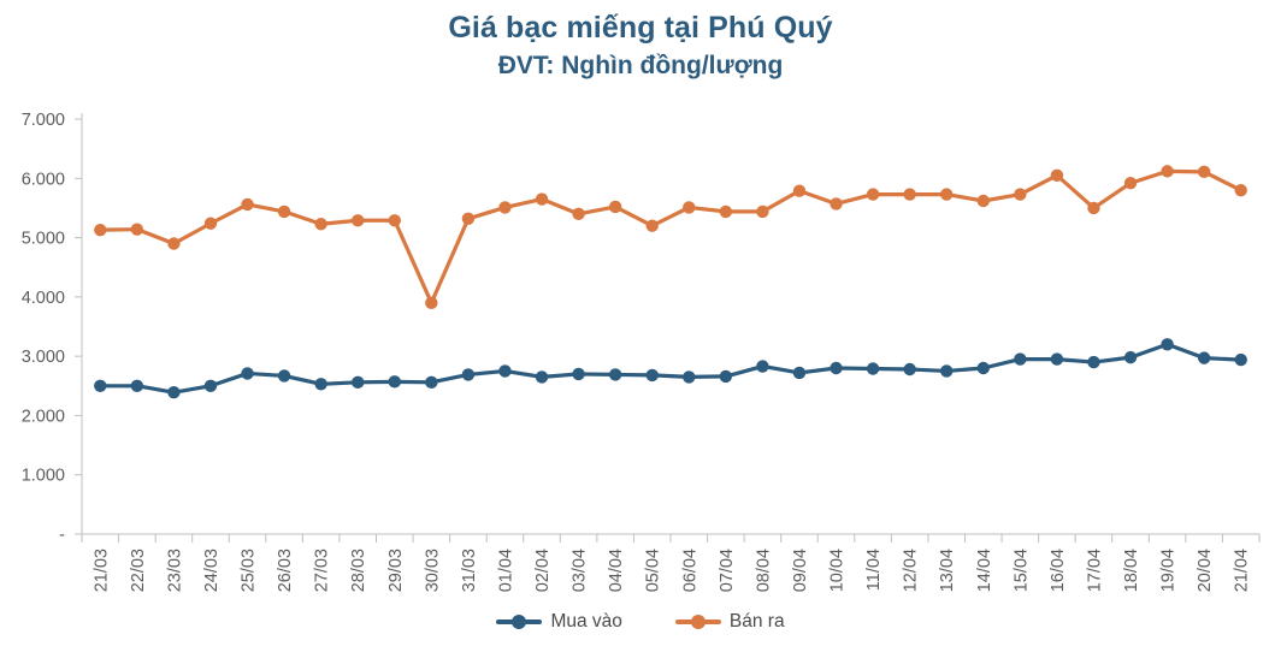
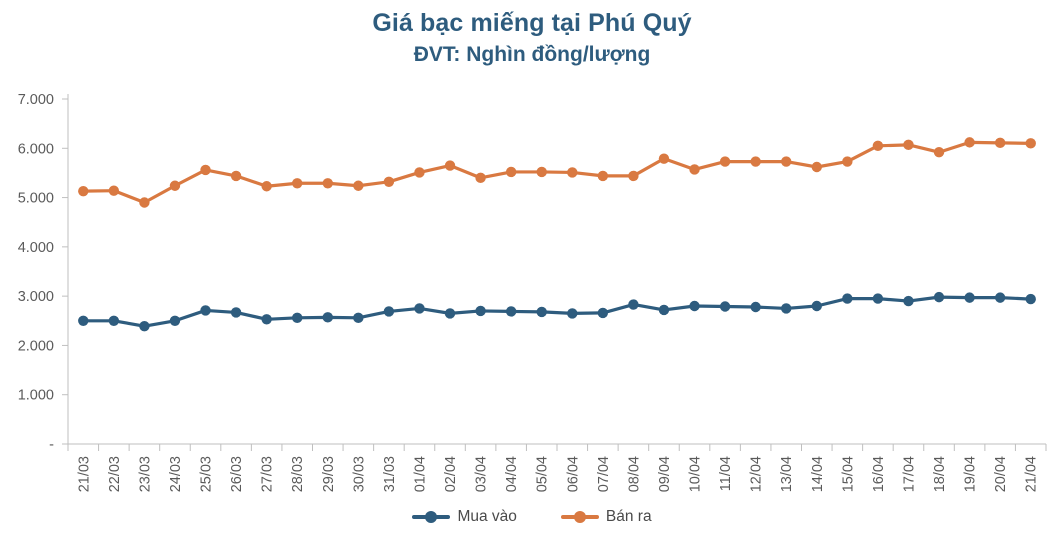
Bán ra/30/03: 3900 -> 5200
Bán ra/05/04: 5200 -> 5500
Bán ra/17/04: 5500 -> 6100
Mua vào/19/04: 3200 -> 3000
Bán ra/21/04: 5800 -> 6100
